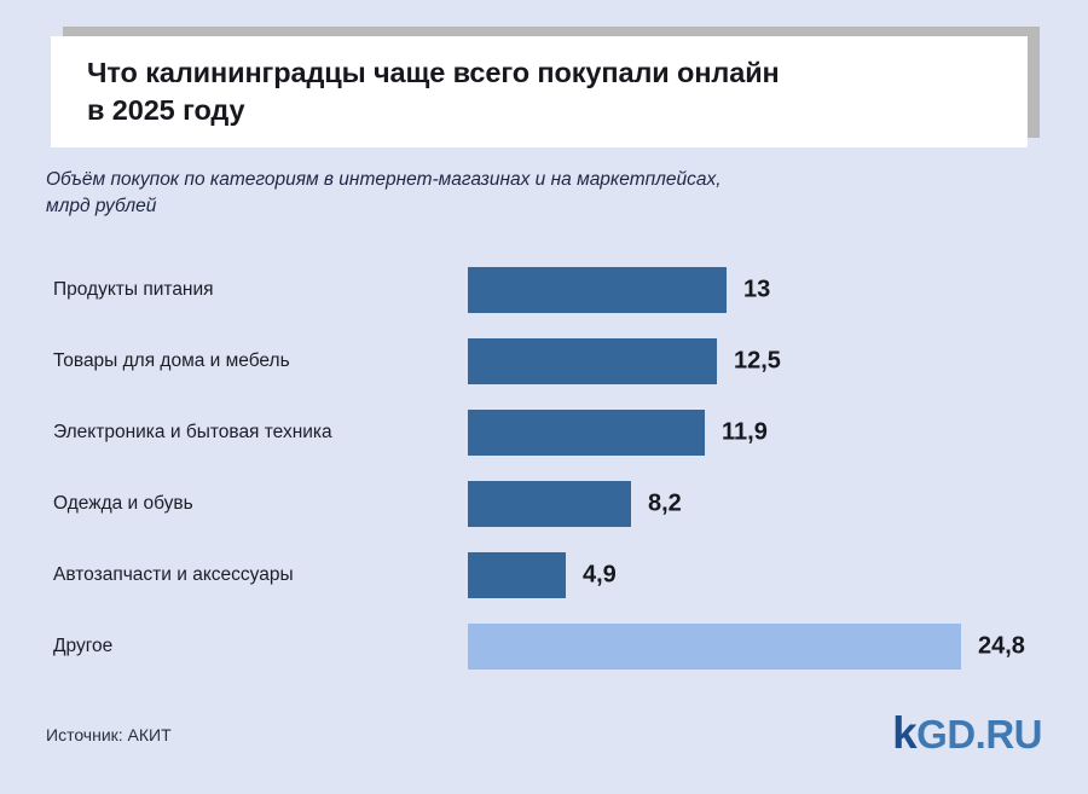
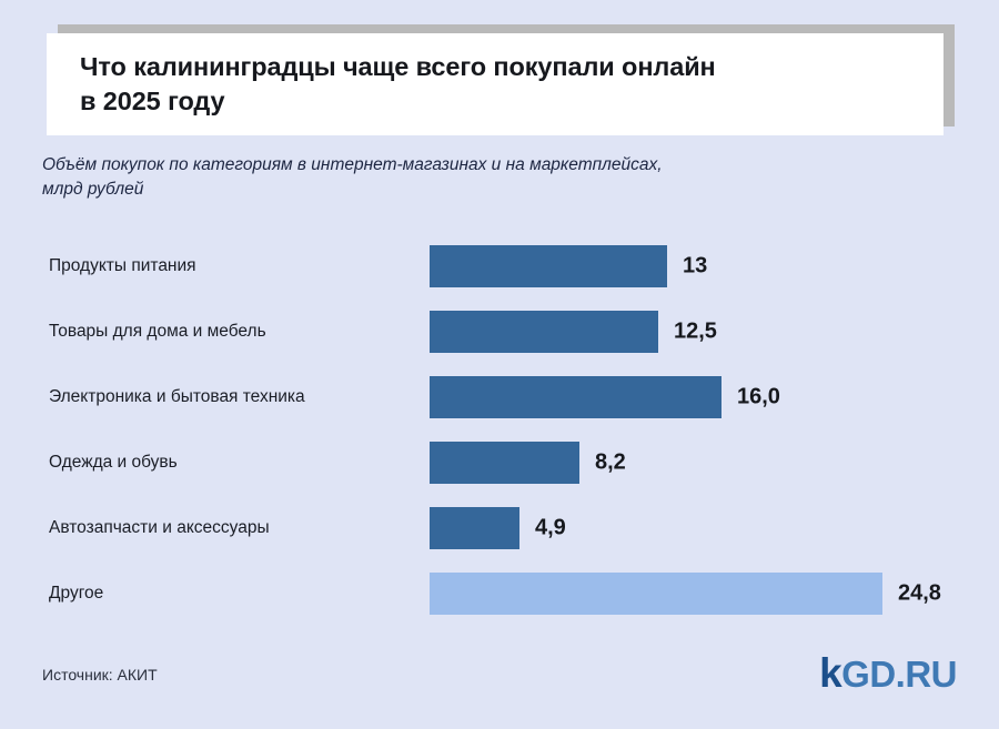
Электроника и бытовая техника: 11,9 -> 16,0
